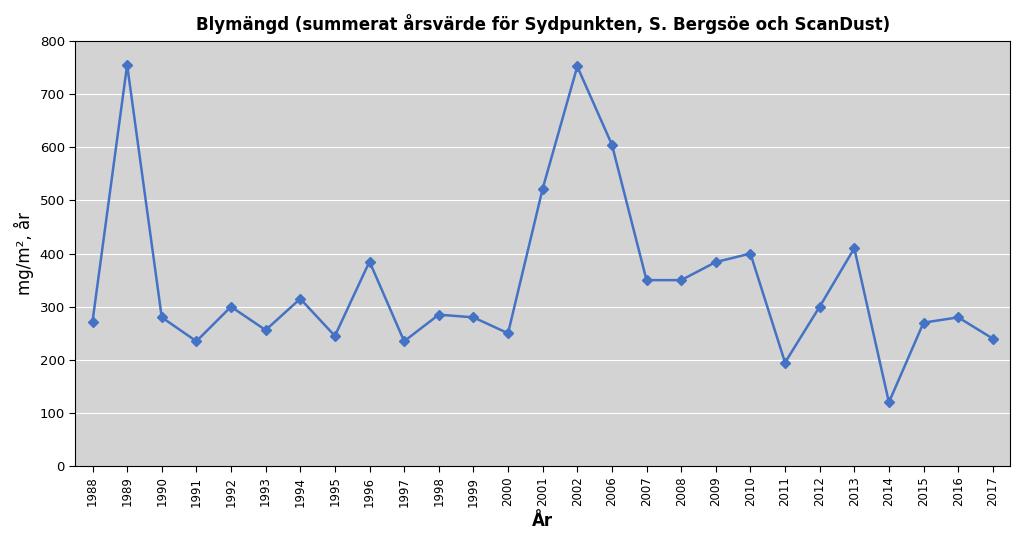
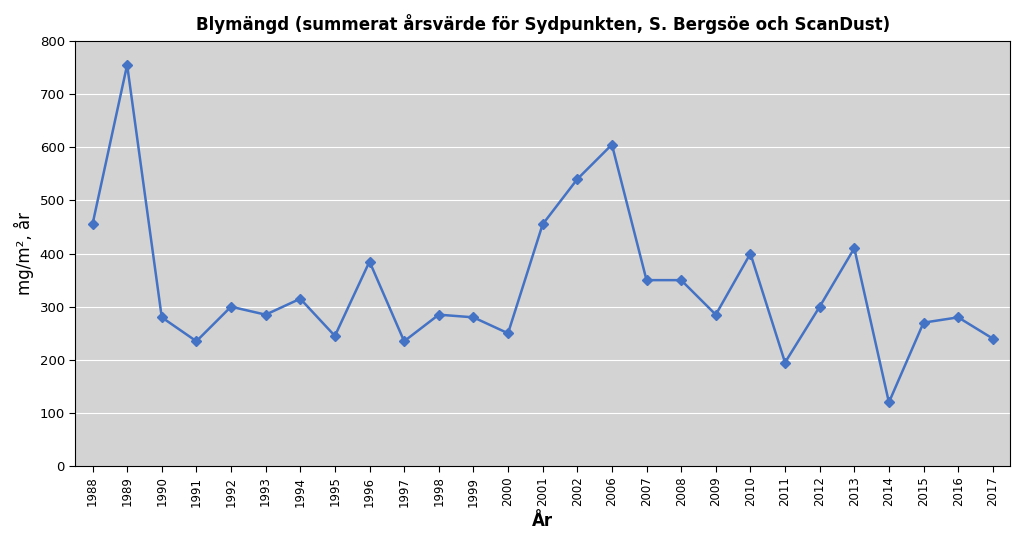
1988: 272 -> 455
1993: 256 -> 285
2001: 522 -> 455
2002: 752 -> 540
2009: 384 -> 285
